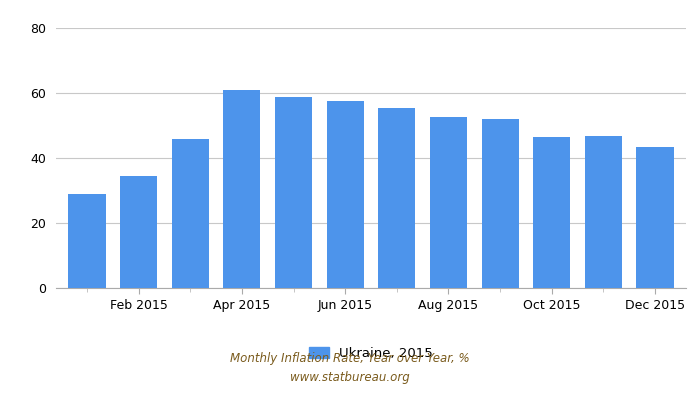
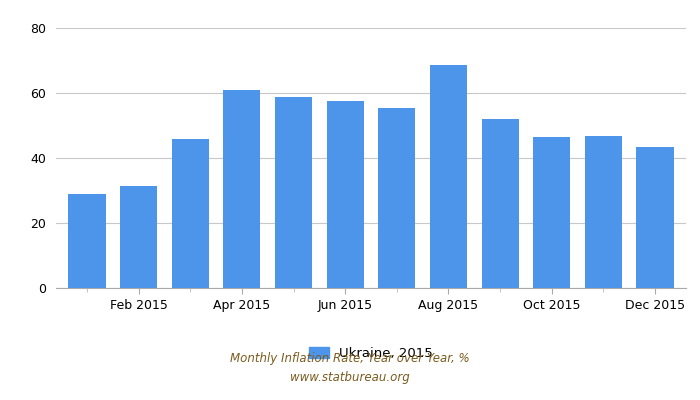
Feb 2015: 34.5 -> 31.5
Aug 2015: 52.7 -> 68.5
